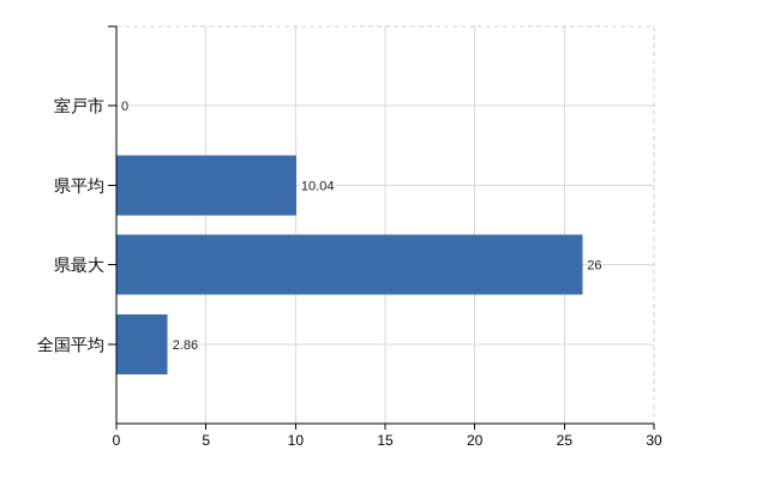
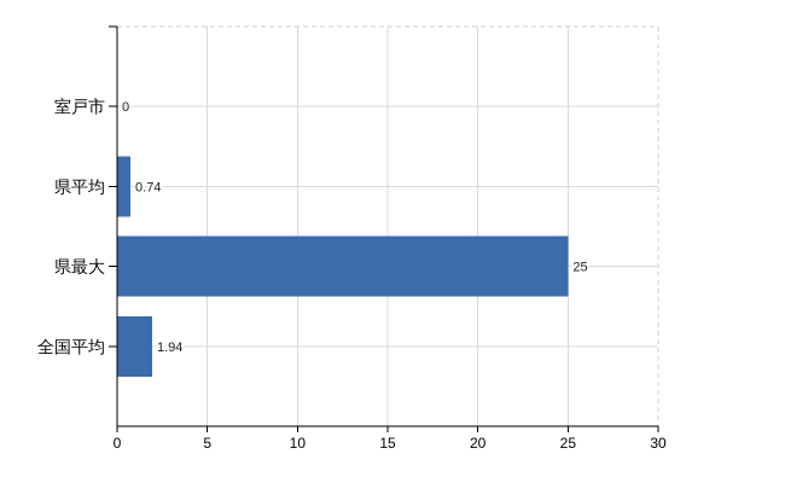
県平均: 10.04 -> 0.74
県最大: 26 -> 25
全国平均: 2.86 -> 1.94
